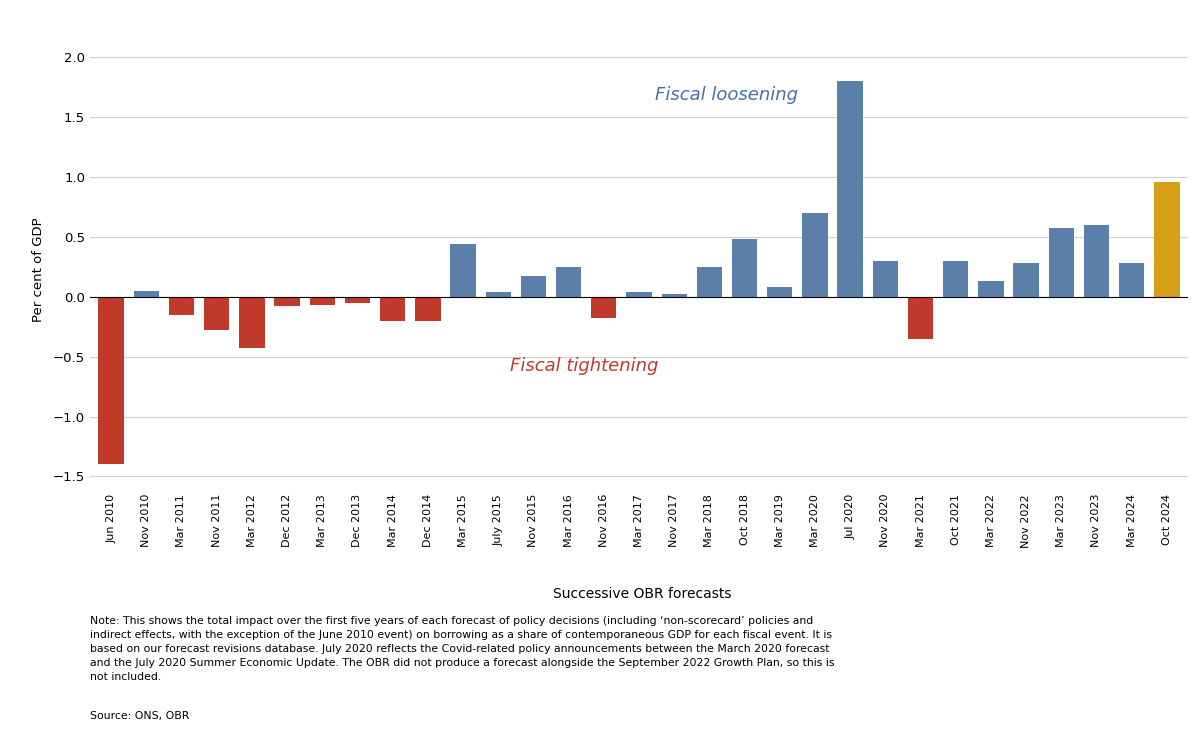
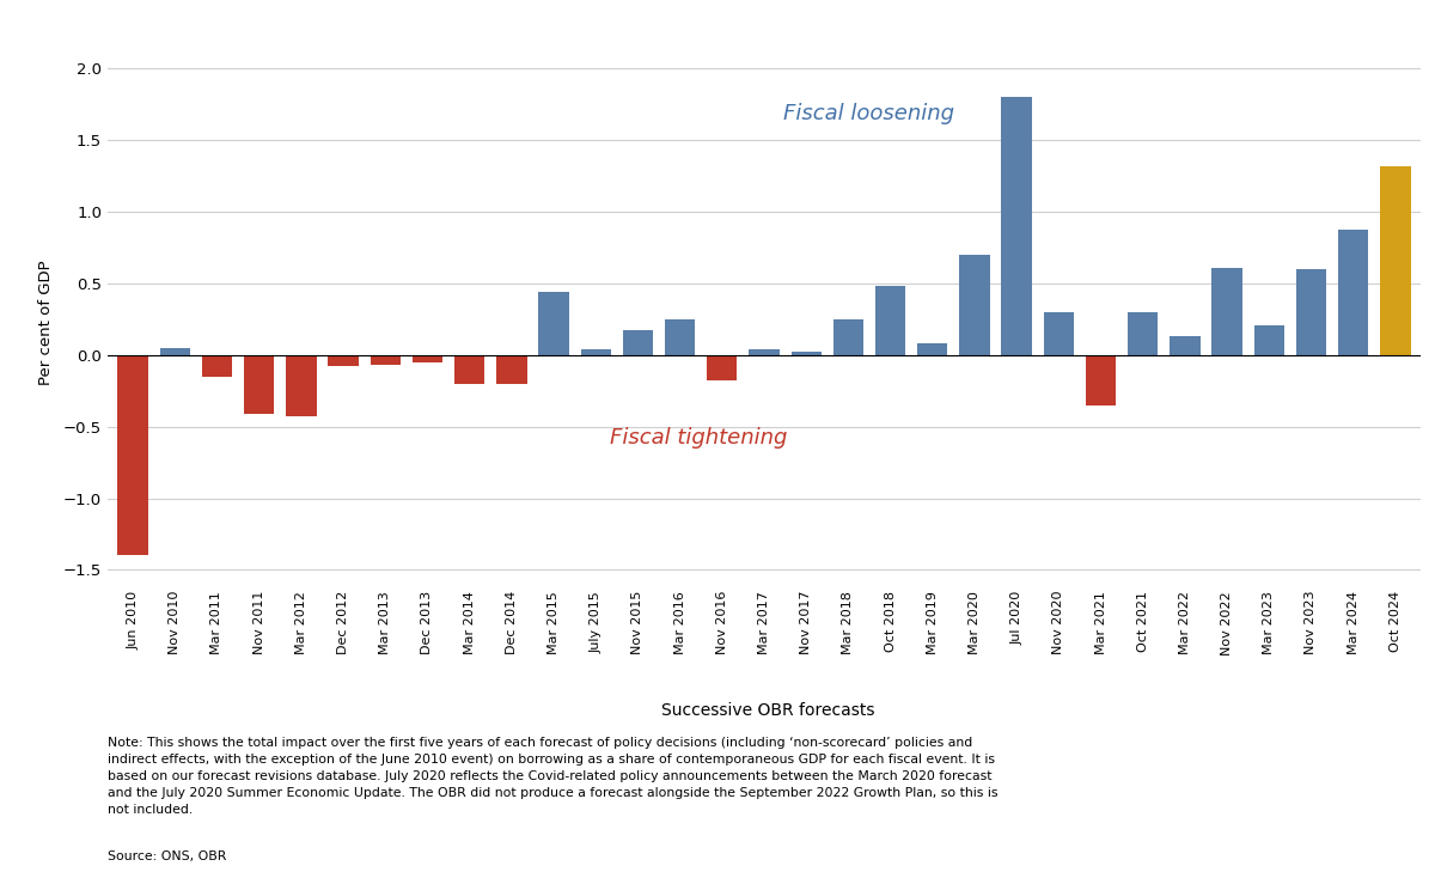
Nov 2011: -0.28 -> -0.41
Nov 2022: 0.28 -> 0.61
Mar 2023: 0.57 -> 0.21
Mar 2024: 0.28 -> 0.87
Oct 2024: 0.96 -> 1.32
